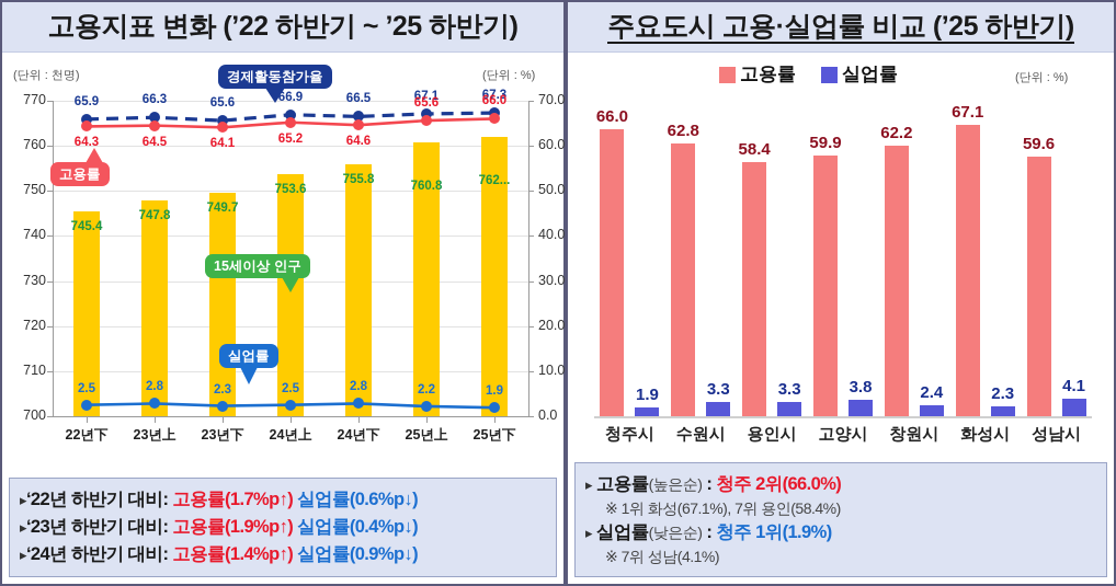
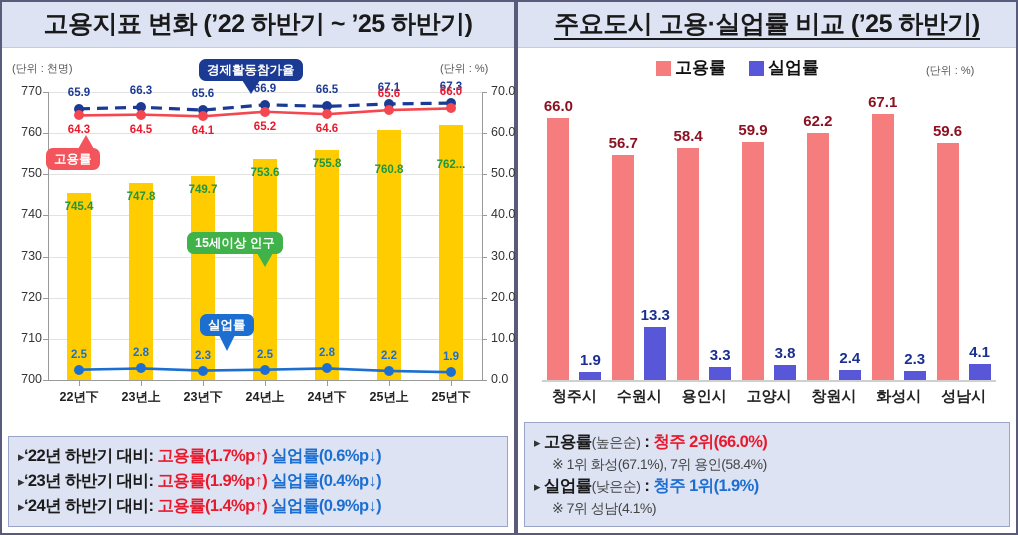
주요도시 고용·실업률 비교 (’25 하반기)/고용률/수원시: 62.8 -> 56.7
주요도시 고용·실업률 비교 (’25 하반기)/실업률/수원시: 3.3 -> 13.3
